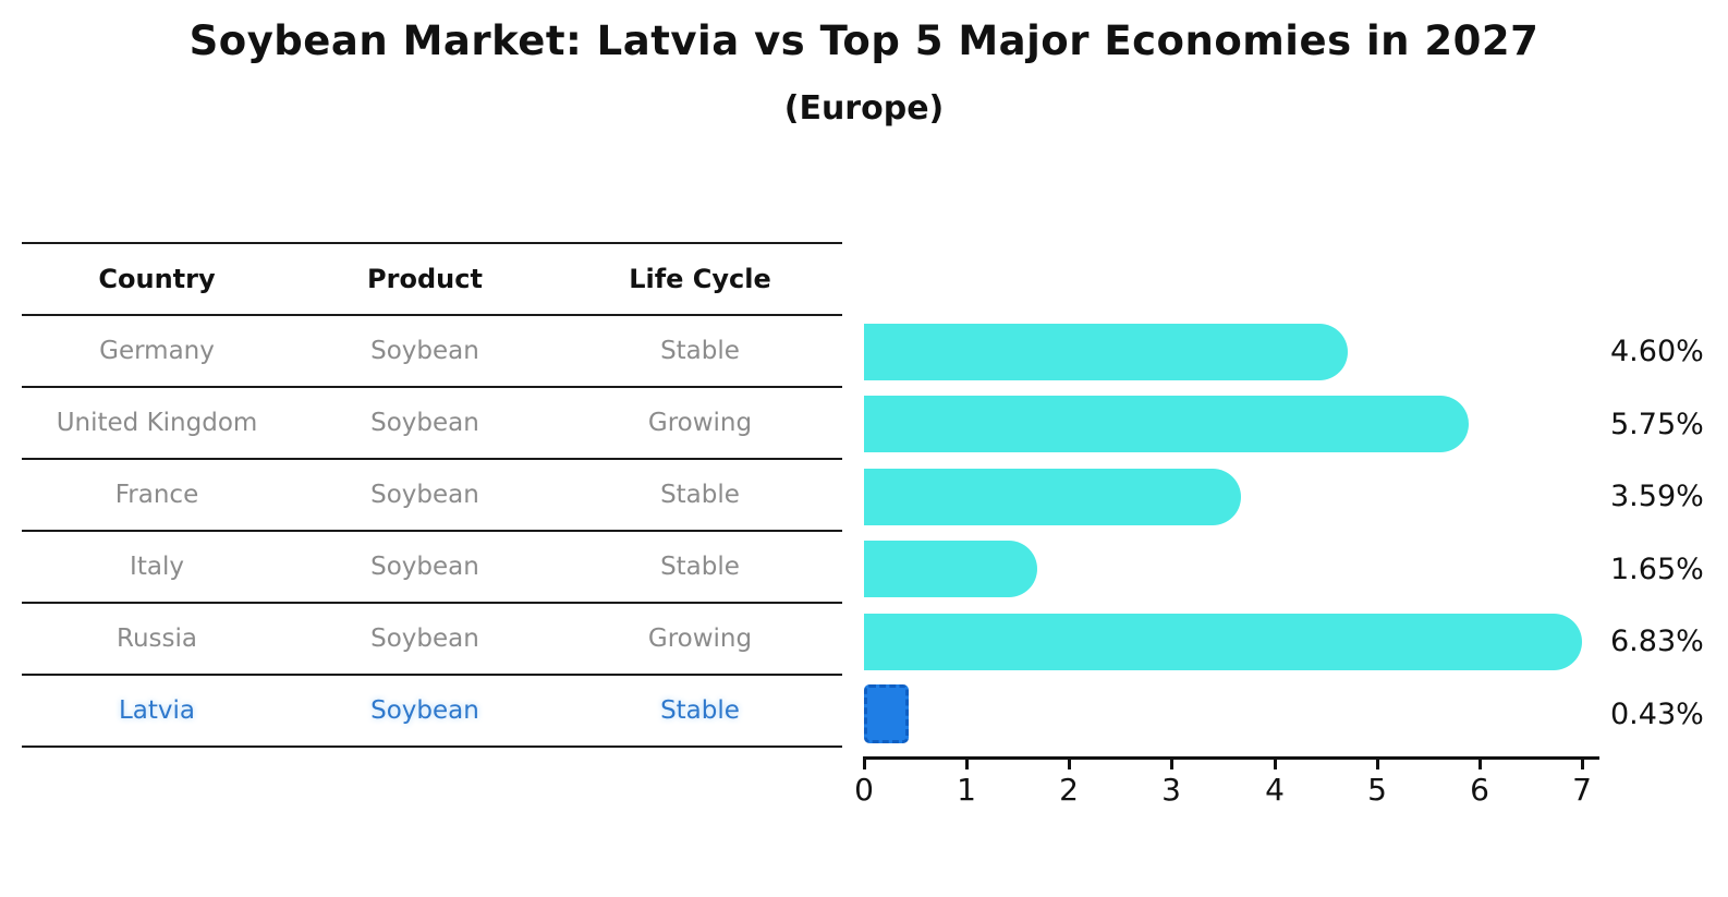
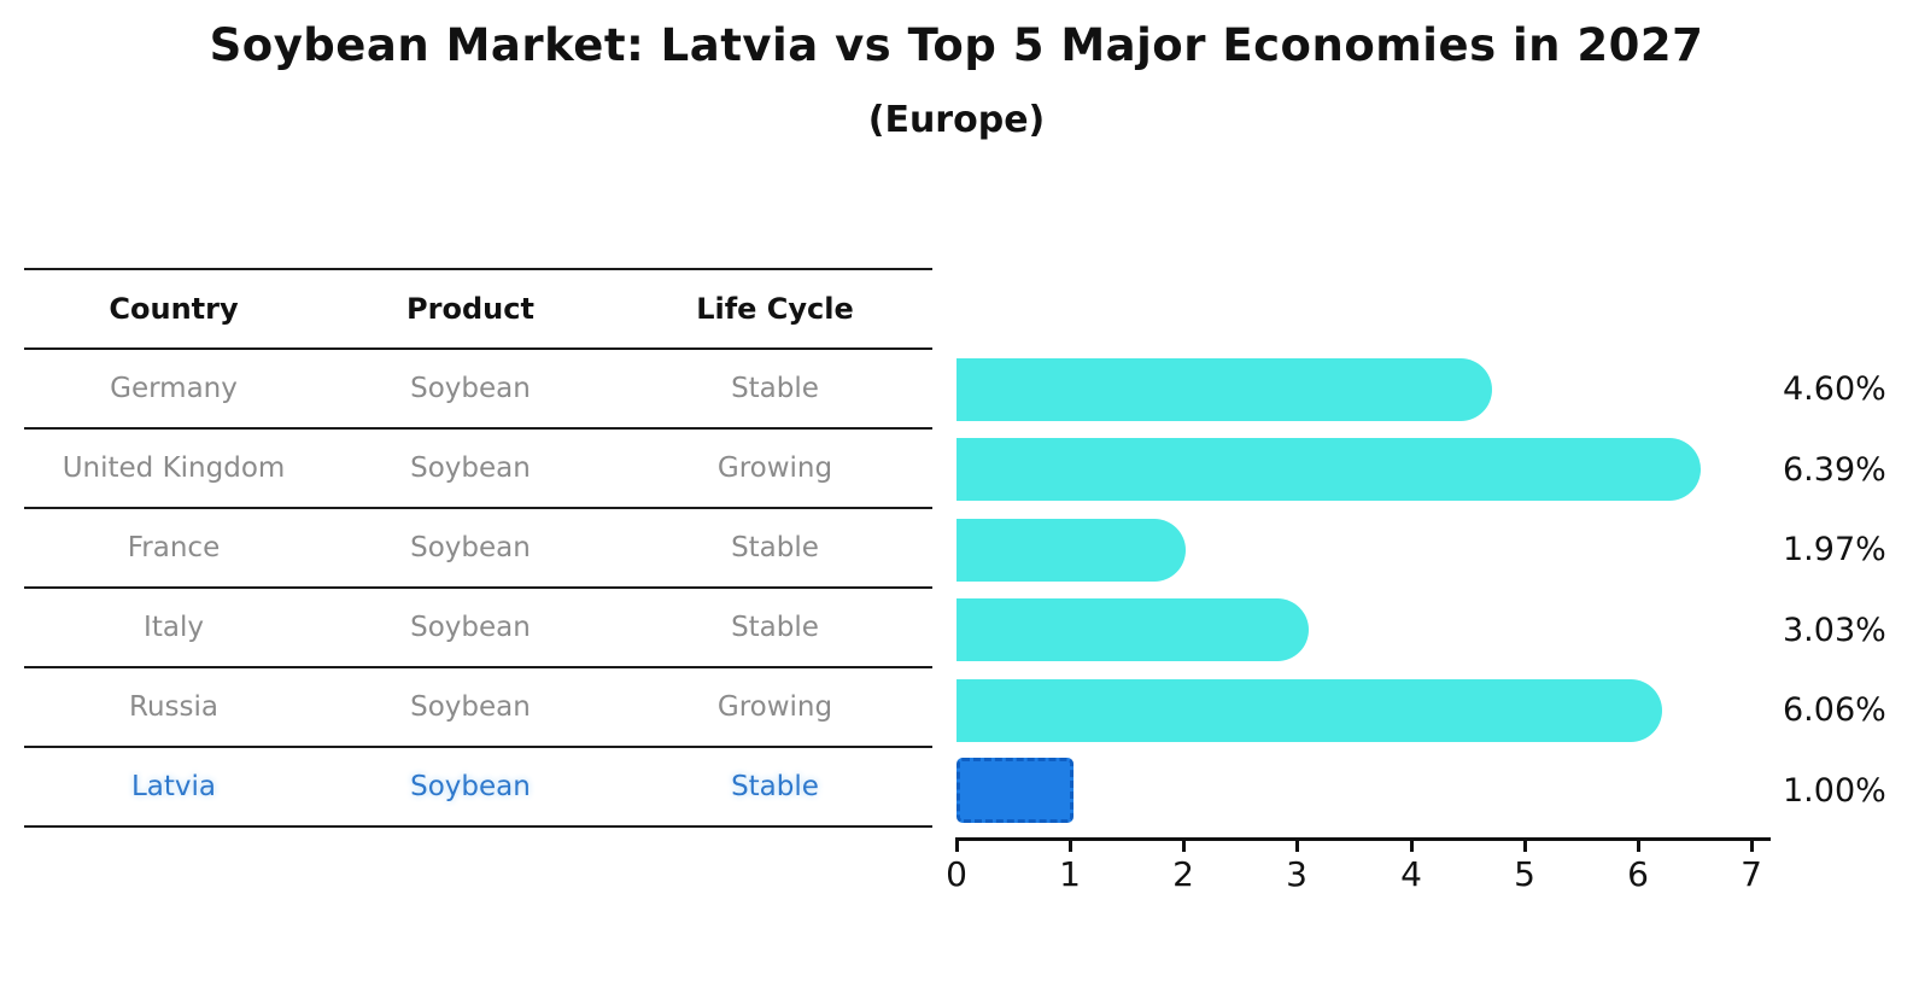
United Kingdom: 5.75% -> 6.39%
France: 3.59% -> 1.97%
Italy: 1.65% -> 3.03%
Russia: 6.83% -> 6.06%
Latvia: 0.43% -> 1.00%
